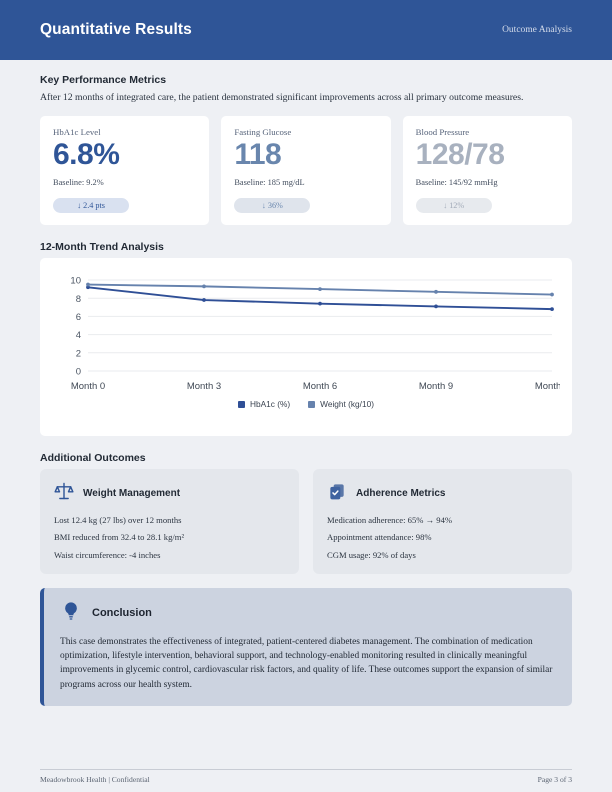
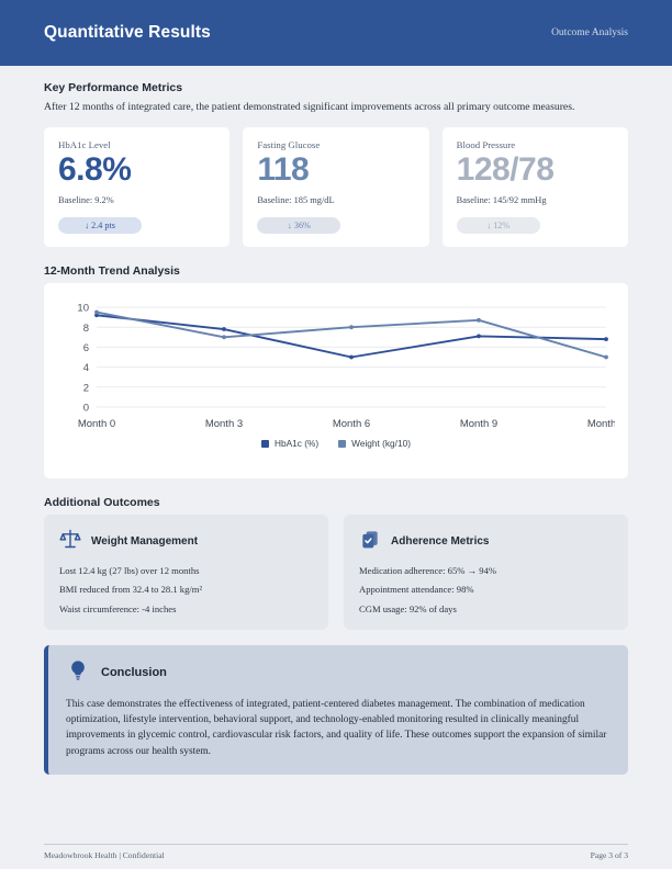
Weight (kg/10)/Month 3: 9 -> 7
HbA1c (%)/Month 6: 7 -> 5
Weight (kg/10)/Month 6: 9 -> 8
Weight (kg/10)/Month 1: 8 -> 5
